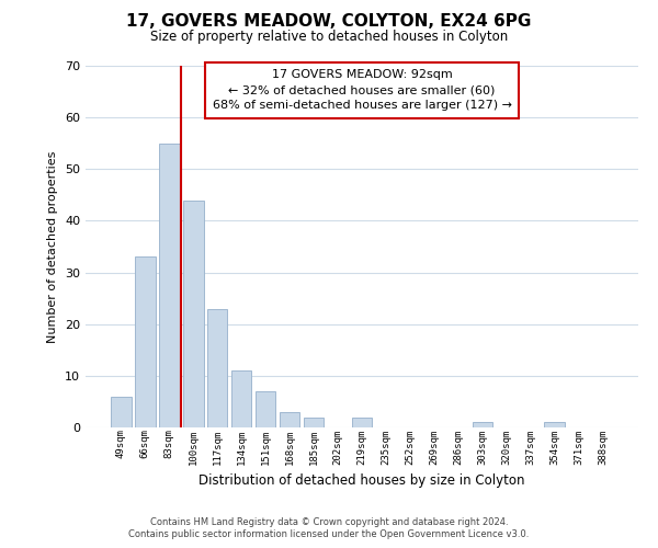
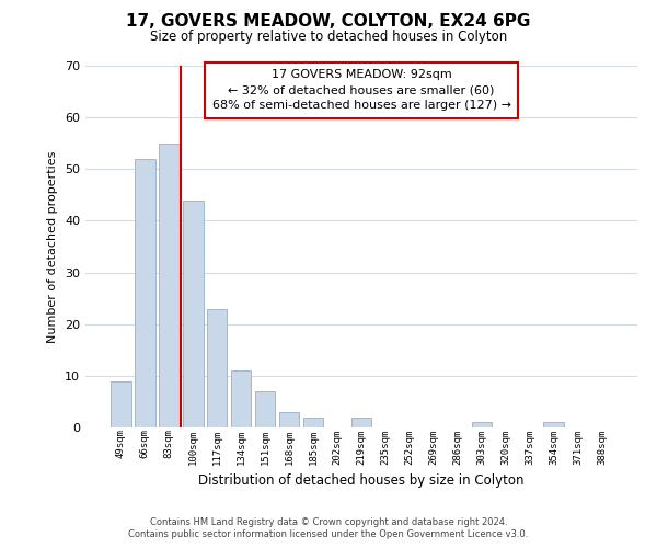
49sqm: 6 -> 9
66sqm: 33 -> 52
